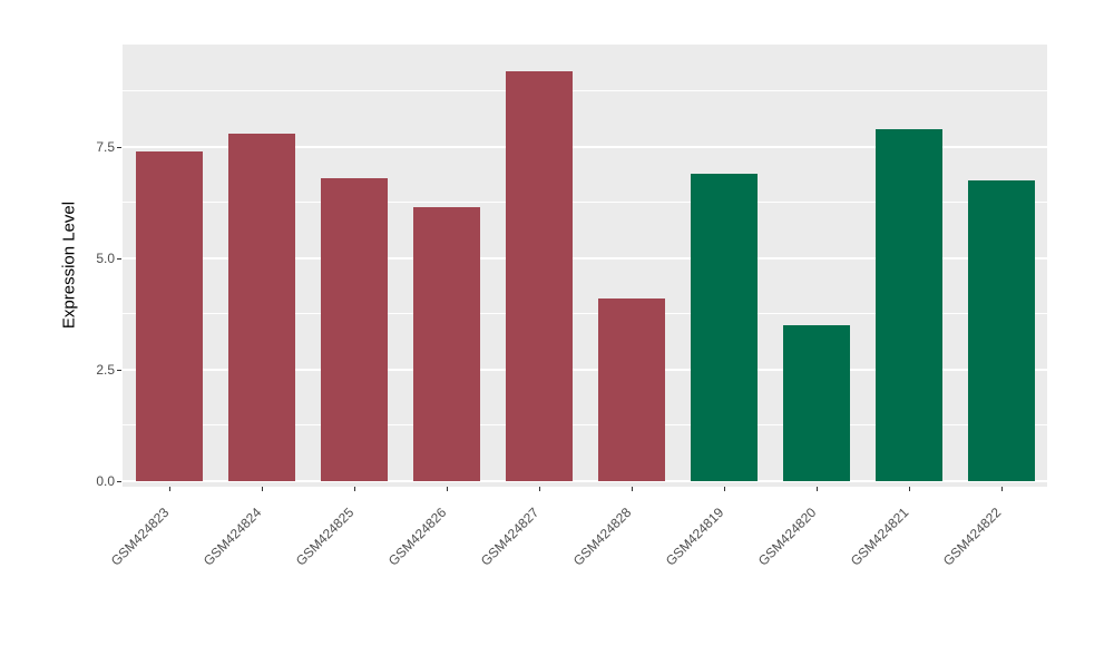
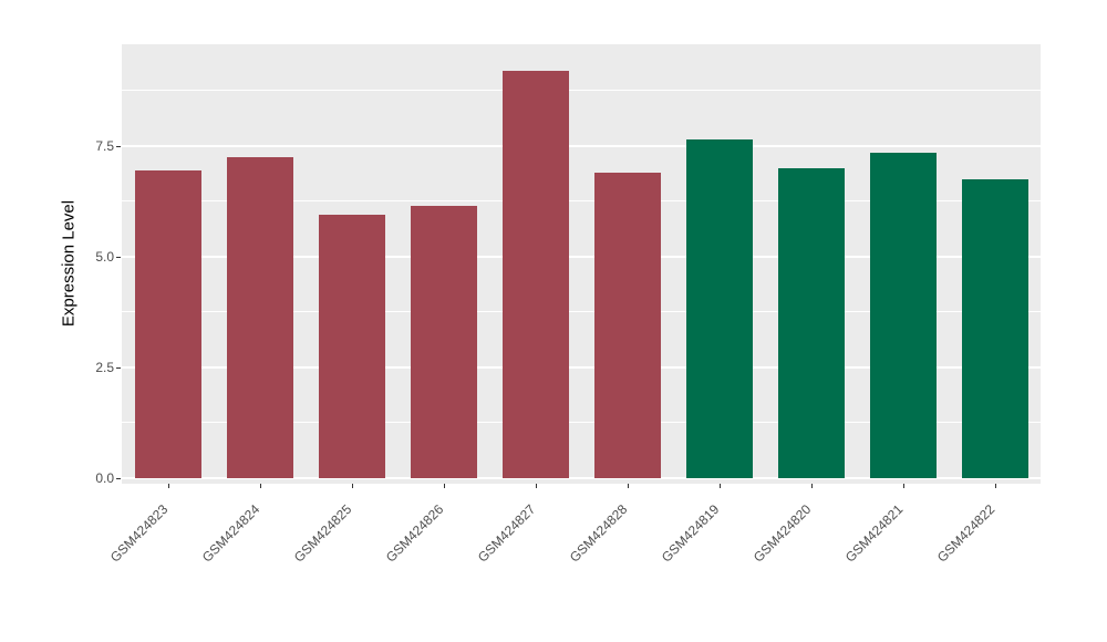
GSM424823: 7.4 -> 7.0
GSM424824: 7.8 -> 7.2
GSM424825: 6.8 -> 6.0
GSM424828: 4.1 -> 6.9
GSM424819: 6.9 -> 7.7
GSM424820: 3.5 -> 7.0
GSM424821: 7.9 -> 7.3
